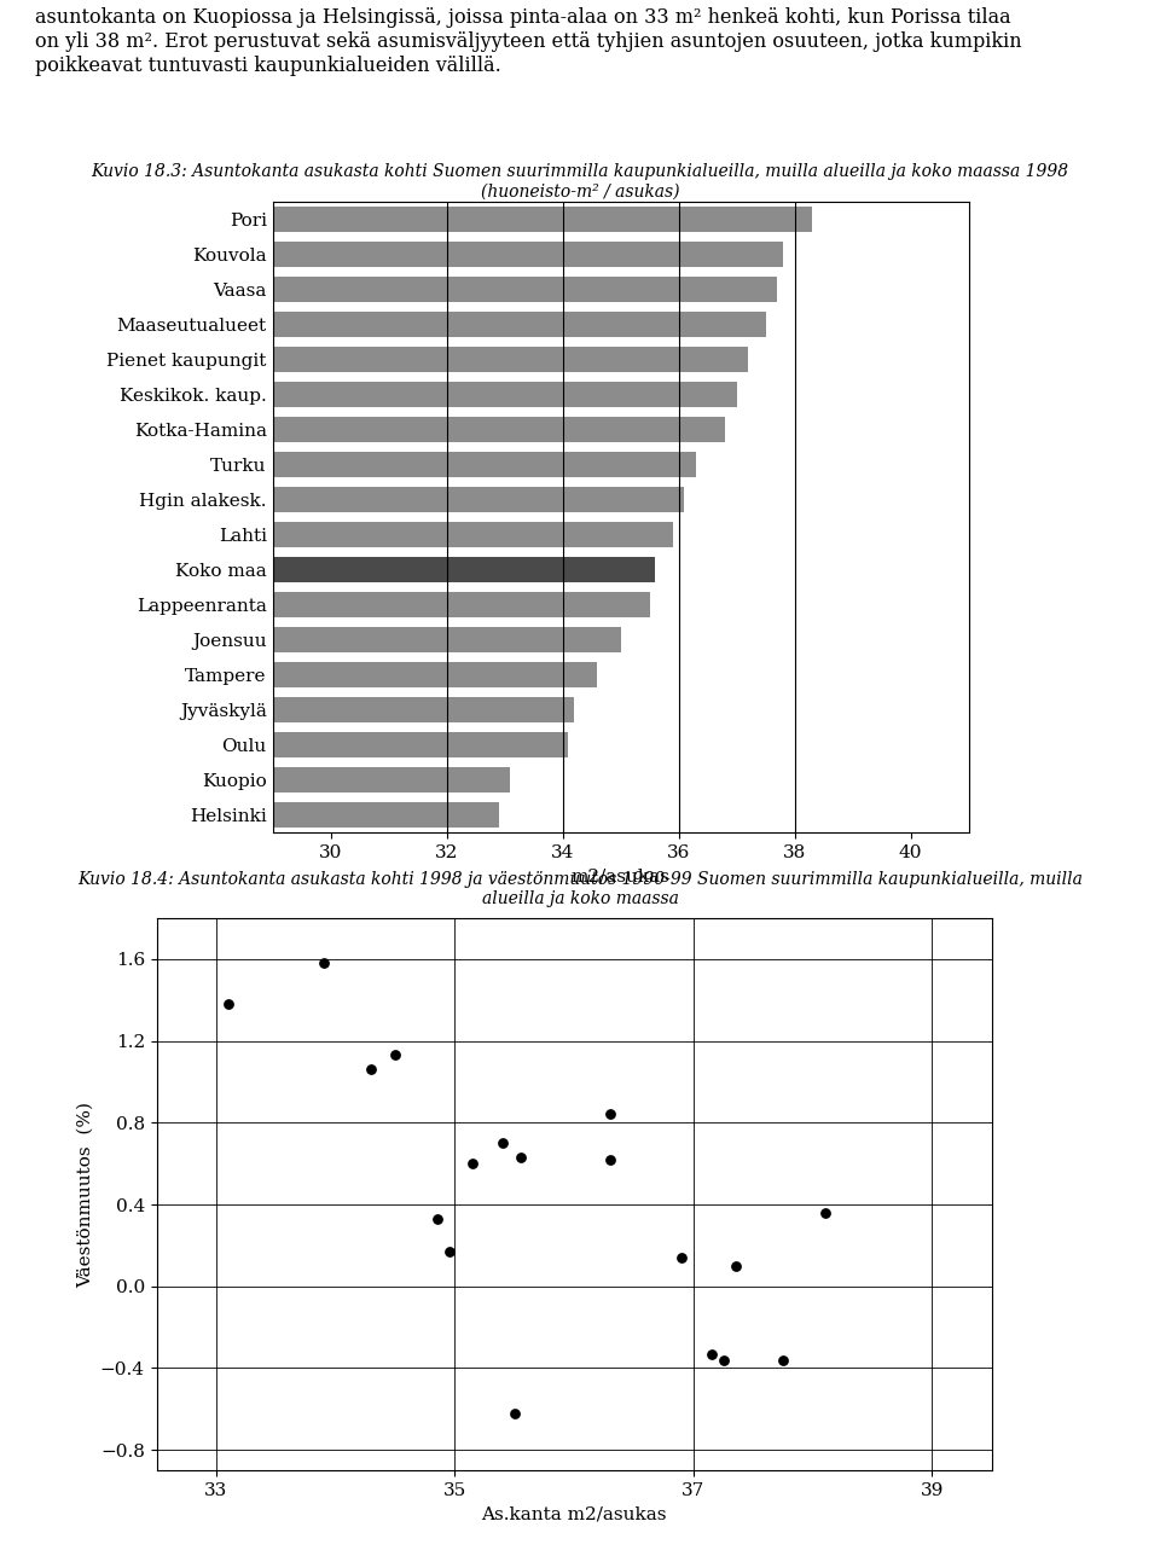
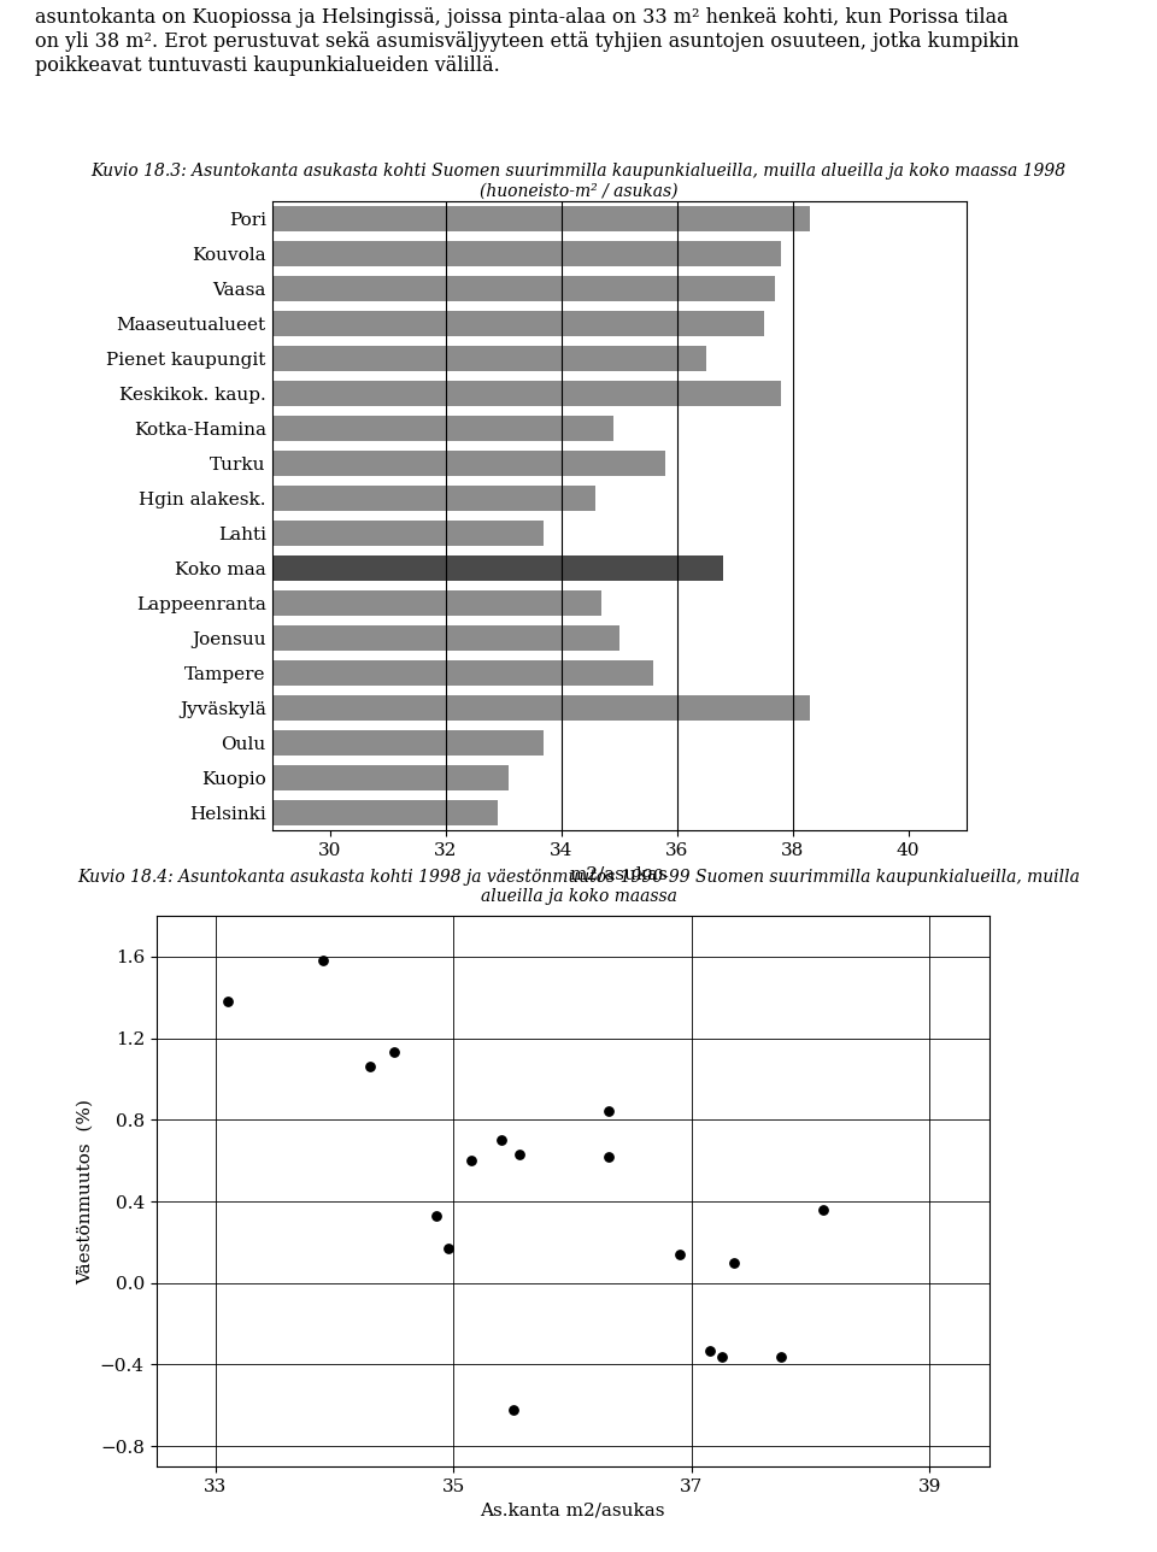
Pienet kaupungit: 37.2 -> 36.5
Keskikok. kaup.: 37.0 -> 37.8
Kotka-Hamina: 36.8 -> 34.9
Turku: 36.3 -> 35.8
Hgin alakesk.: 36.1 -> 34.6
Lahti: 35.9 -> 33.7
Koko maa: 35.6 -> 36.8
Lappeenranta: 35.5 -> 34.7
Tampere: 34.6 -> 35.6
Jyväskylä: 34.2 -> 38.3
Oulu: 34.1 -> 33.7
